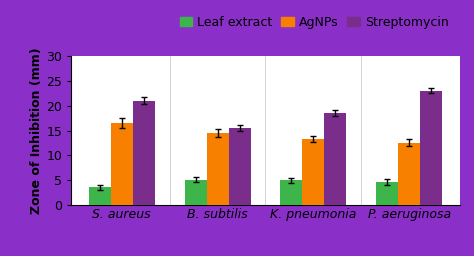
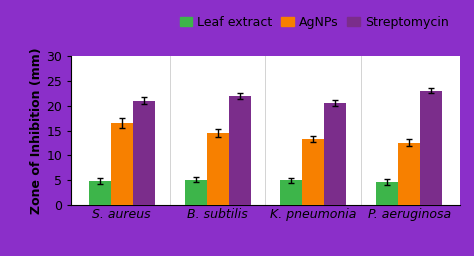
Leaf extract/S. aureus: 3.5 -> 4.8
Streptomycin/B. subtilis: 15.5 -> 22.0
Streptomycin/K. pneumonia: 18.5 -> 20.5
